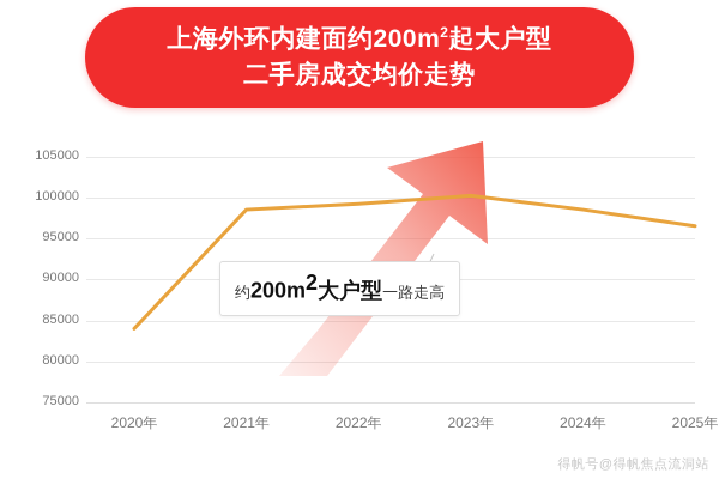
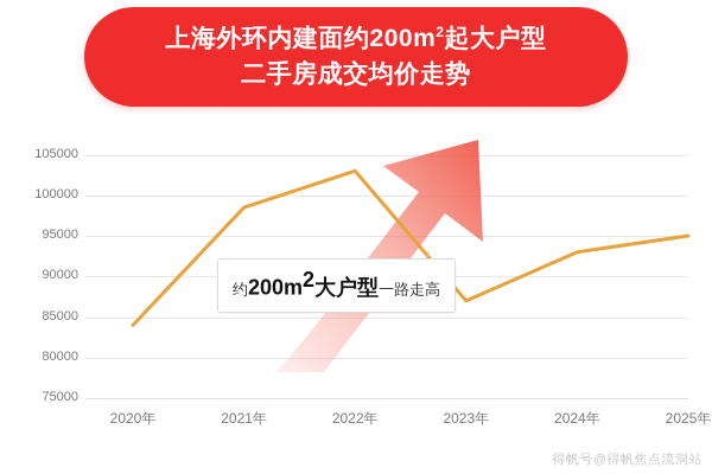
2022年: 99000 -> 103000
2023年: 100000 -> 87000
2024年: 98000 -> 93000
2025年: 96000 -> 95000
